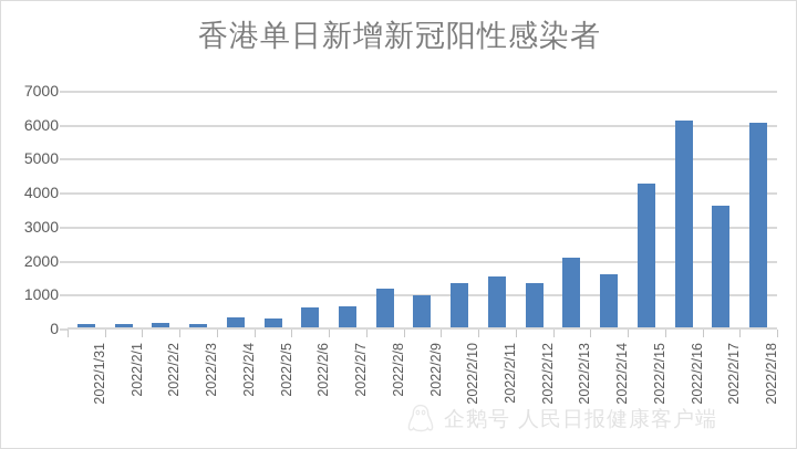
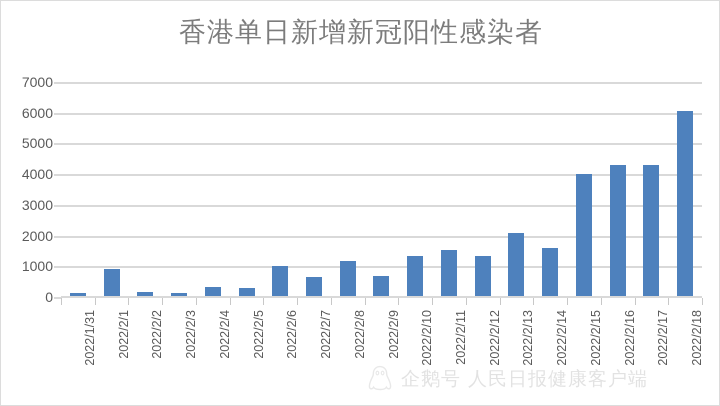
2022/2/1: 100 -> 900
2022/2/6: 600 -> 1000
2022/2/9: 1000 -> 700
2022/2/15: 4200 -> 4000
2022/2/16: 6100 -> 4300
2022/2/17: 3600 -> 4300
